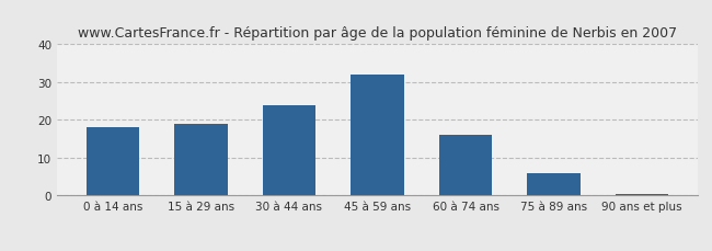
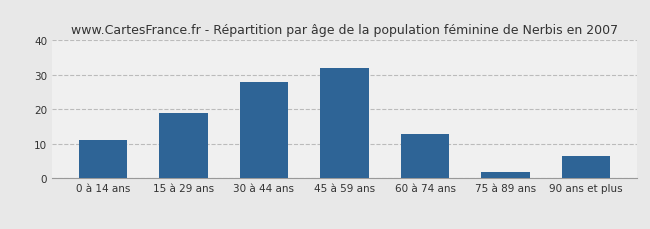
0 à 14 ans: 18.0 -> 11.0
30 à 44 ans: 24.0 -> 28.0
60 à 74 ans: 16.0 -> 13.0
75 à 89 ans: 6.0 -> 2.0
90 ans et plus: 0.5 -> 6.5
